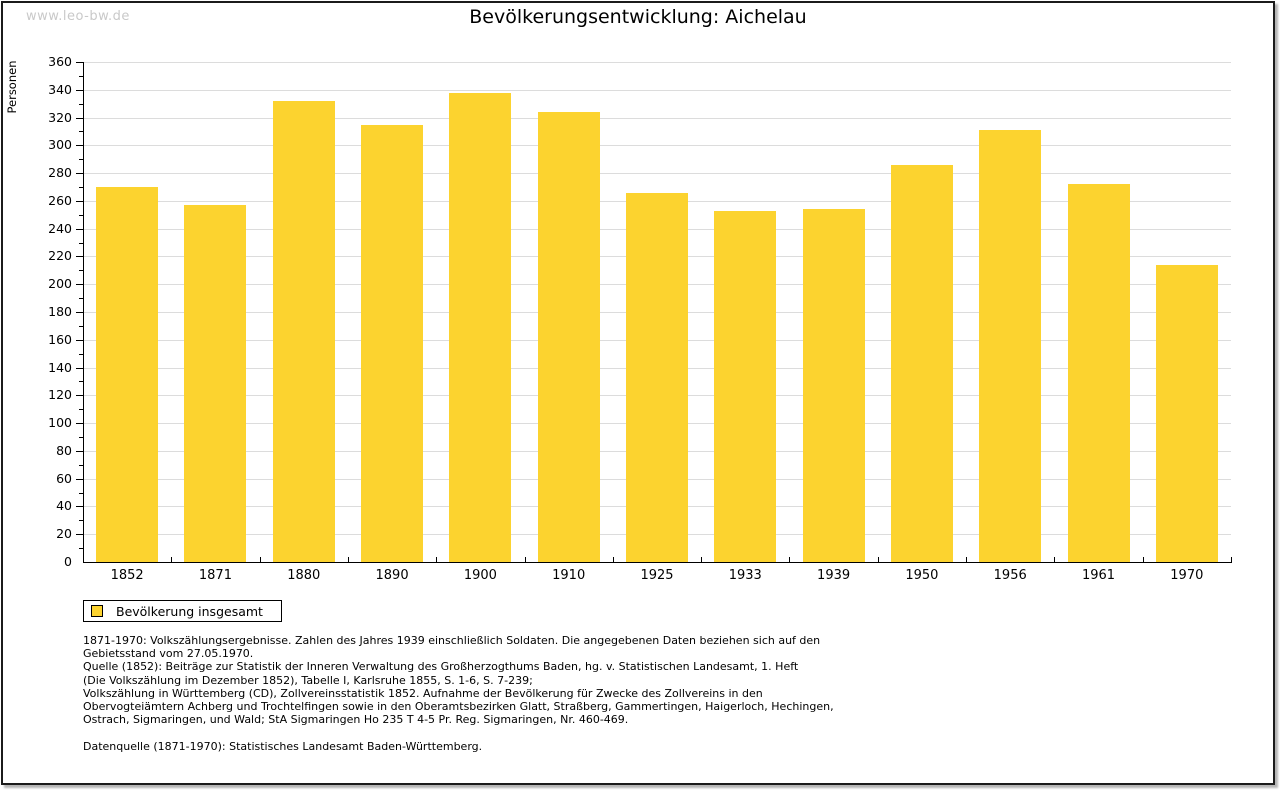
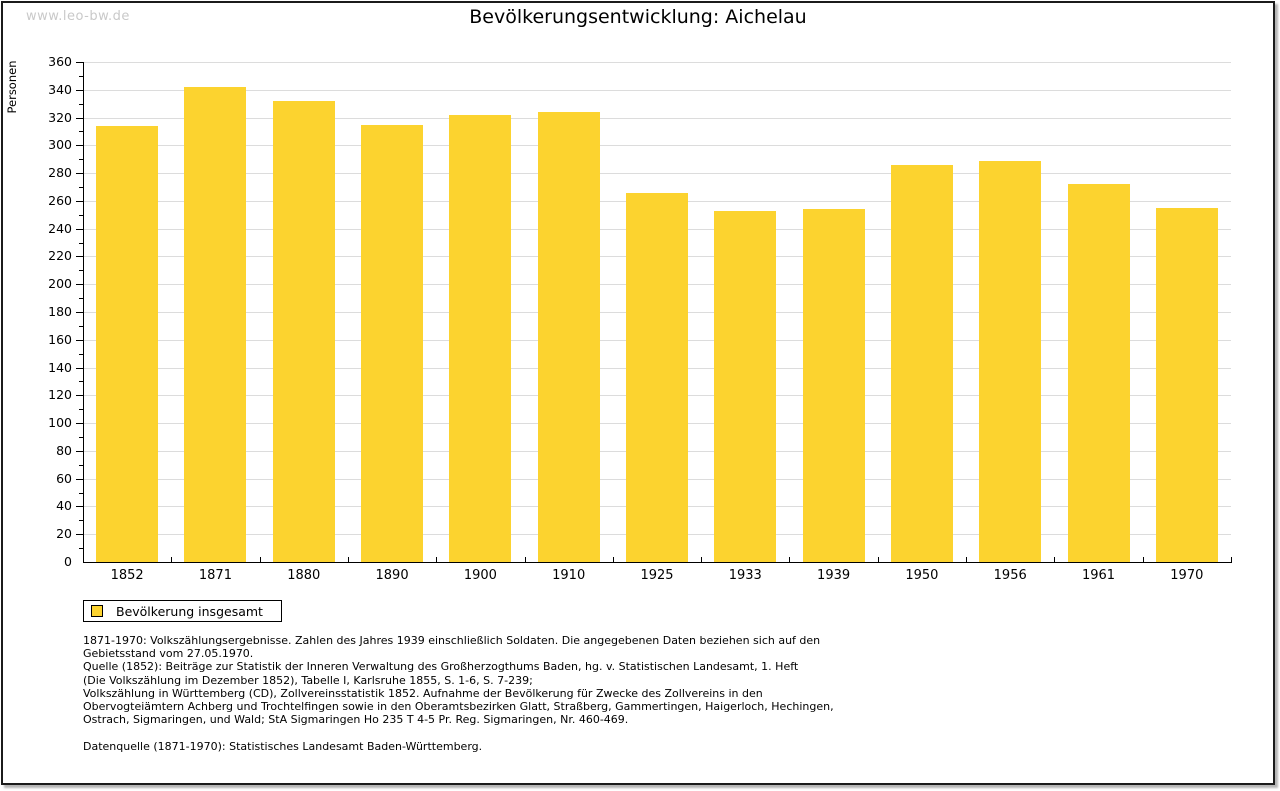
1852: 270 -> 314
1871: 257 -> 342
1900: 338 -> 322
1956: 311 -> 289
1970: 214 -> 255
